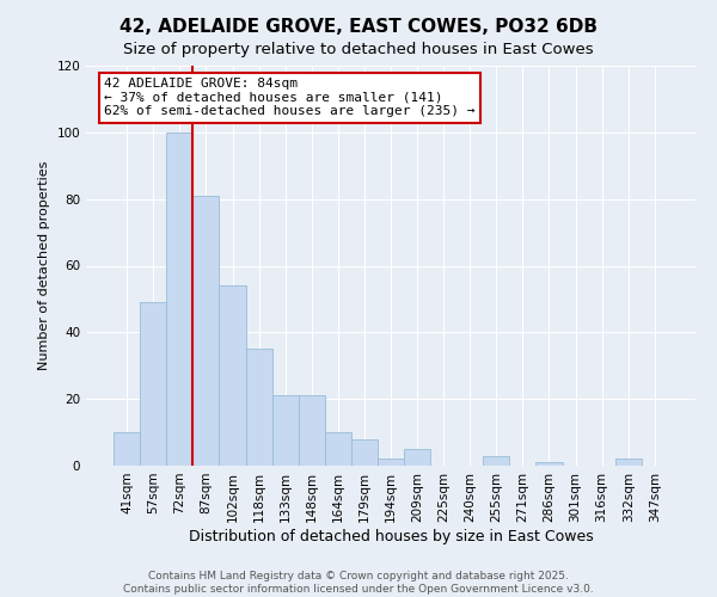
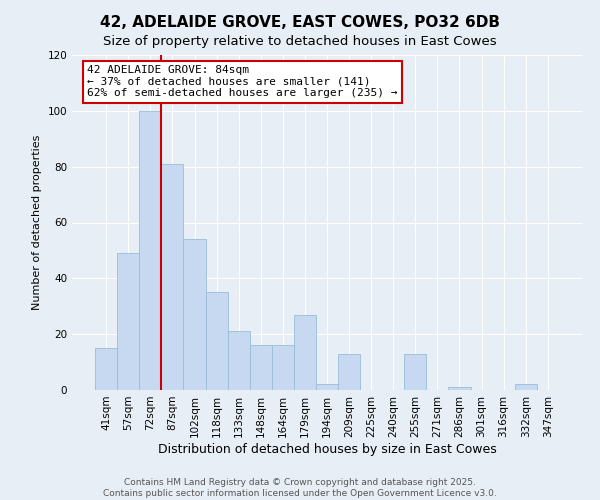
41sqm: 10 -> 15
148sqm: 21 -> 16
164sqm: 10 -> 16
179sqm: 8 -> 27
209sqm: 5 -> 13
255sqm: 3 -> 13
